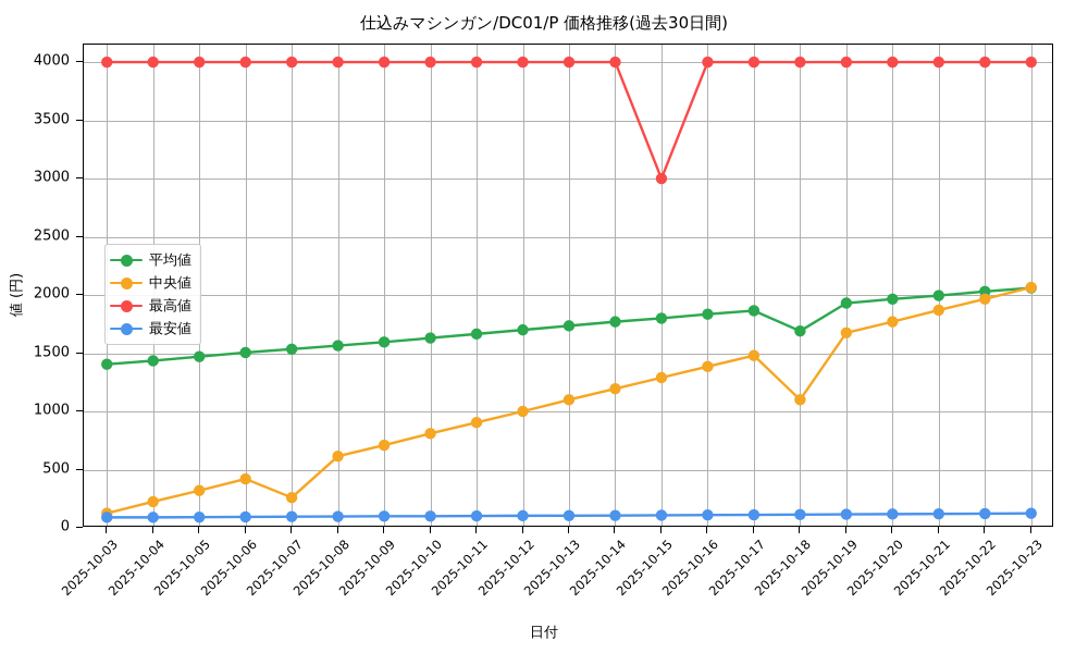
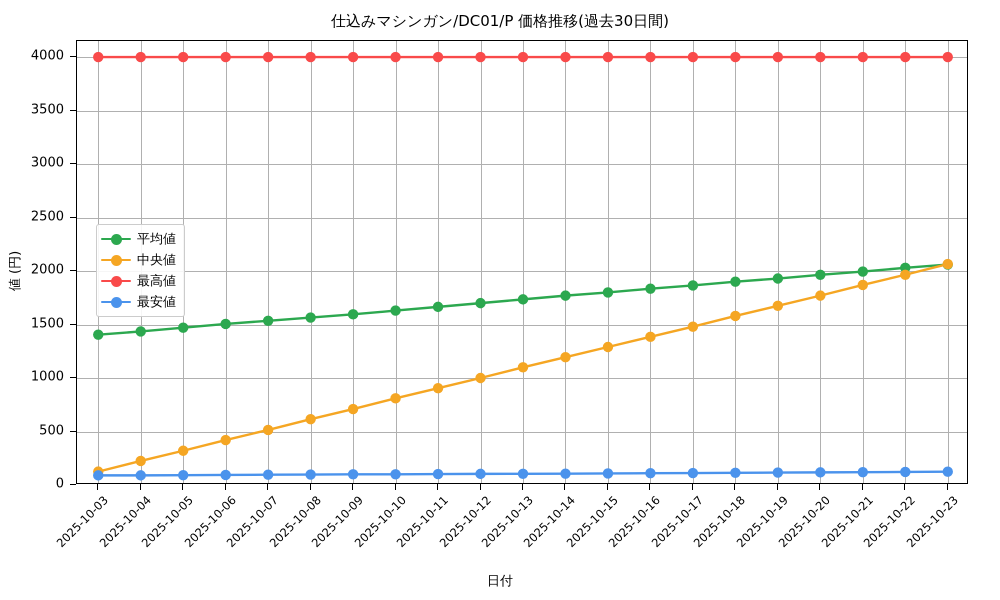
中央値/2025-10-07: 260 -> 520
最高値/2025-10-15: 3000 -> 4000
平均値/2025-10-18: 1690 -> 1900
中央値/2025-10-18: 1100 -> 1580
